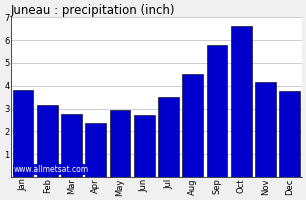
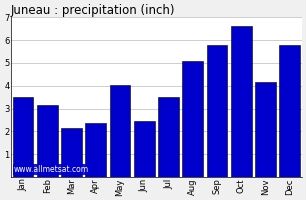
Jan: 3.82 -> 3.50
Mar: 2.75 -> 2.15
May: 2.95 -> 4.05
Jun: 2.70 -> 2.45
Aug: 4.50 -> 5.10
Dec: 3.75 -> 5.80
